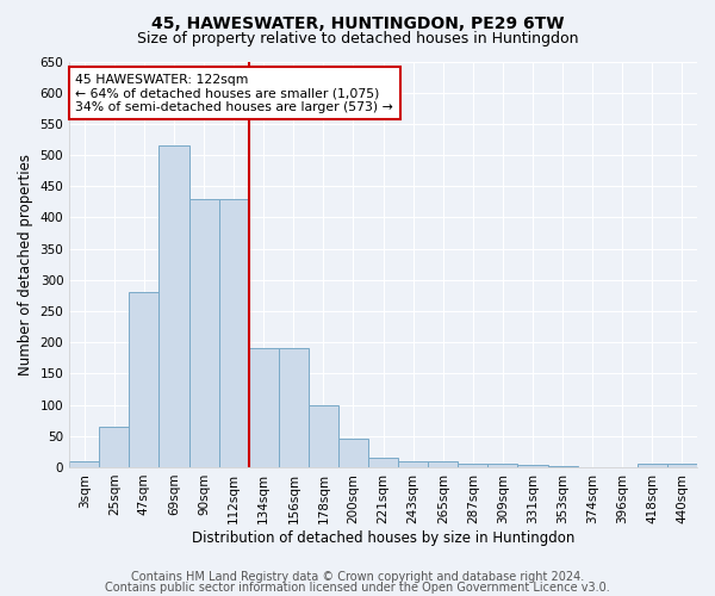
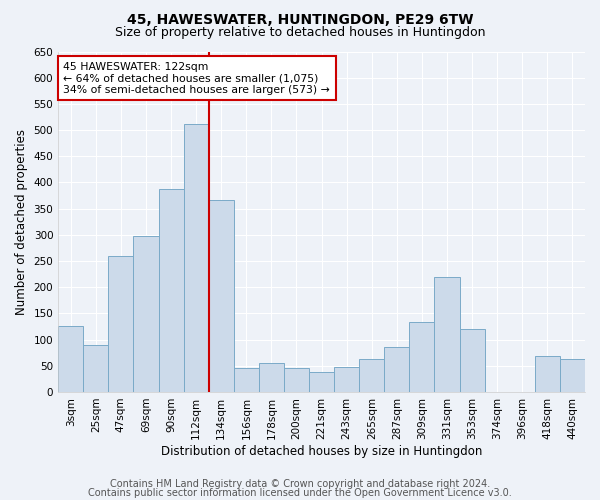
3sqm: 10 -> 126
25sqm: 65 -> 90
47sqm: 280 -> 260
69sqm: 515 -> 298
90sqm: 430 -> 388
112sqm: 430 -> 512
134sqm: 190 -> 366
156sqm: 190 -> 46
178sqm: 100 -> 56
221sqm: 15 -> 38
243sqm: 10 -> 48
265sqm: 10 -> 62
287sqm: 5 -> 86
309sqm: 5 -> 134
331sqm: 3 -> 220
353sqm: 2 -> 120
418sqm: 5 -> 68
440sqm: 5 -> 62
